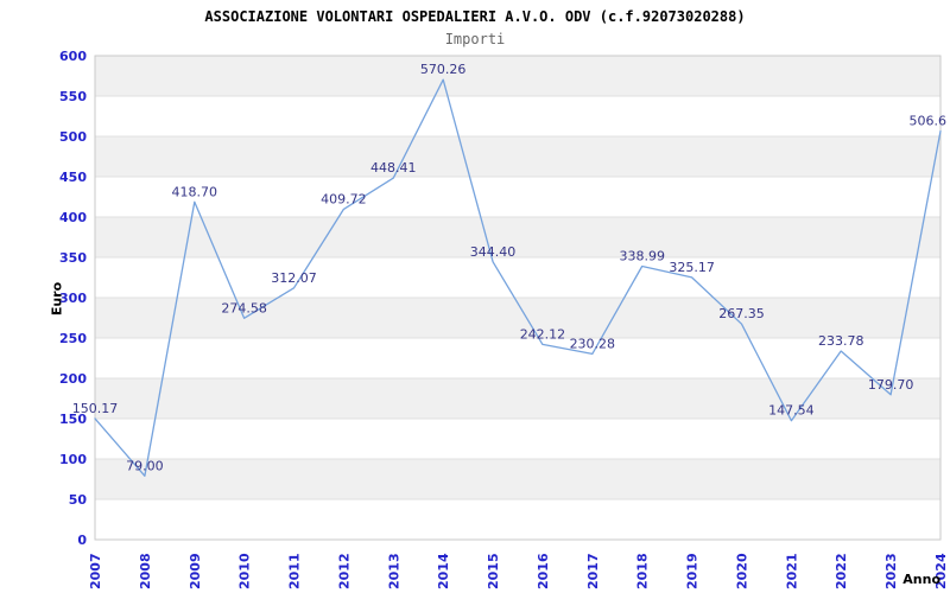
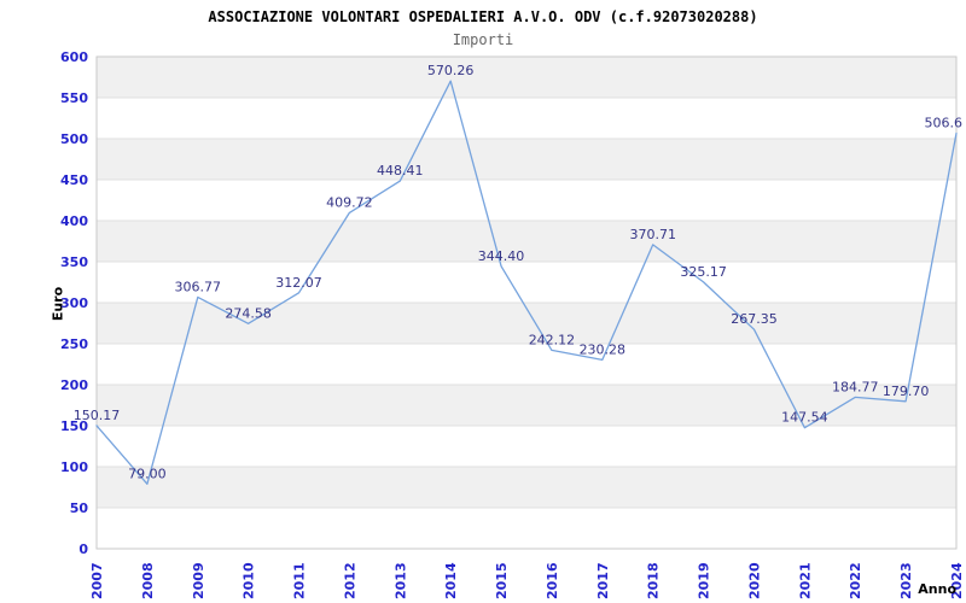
2009: 418.70 -> 306.77
2018: 338.99 -> 370.71
2022: 233.78 -> 184.77
